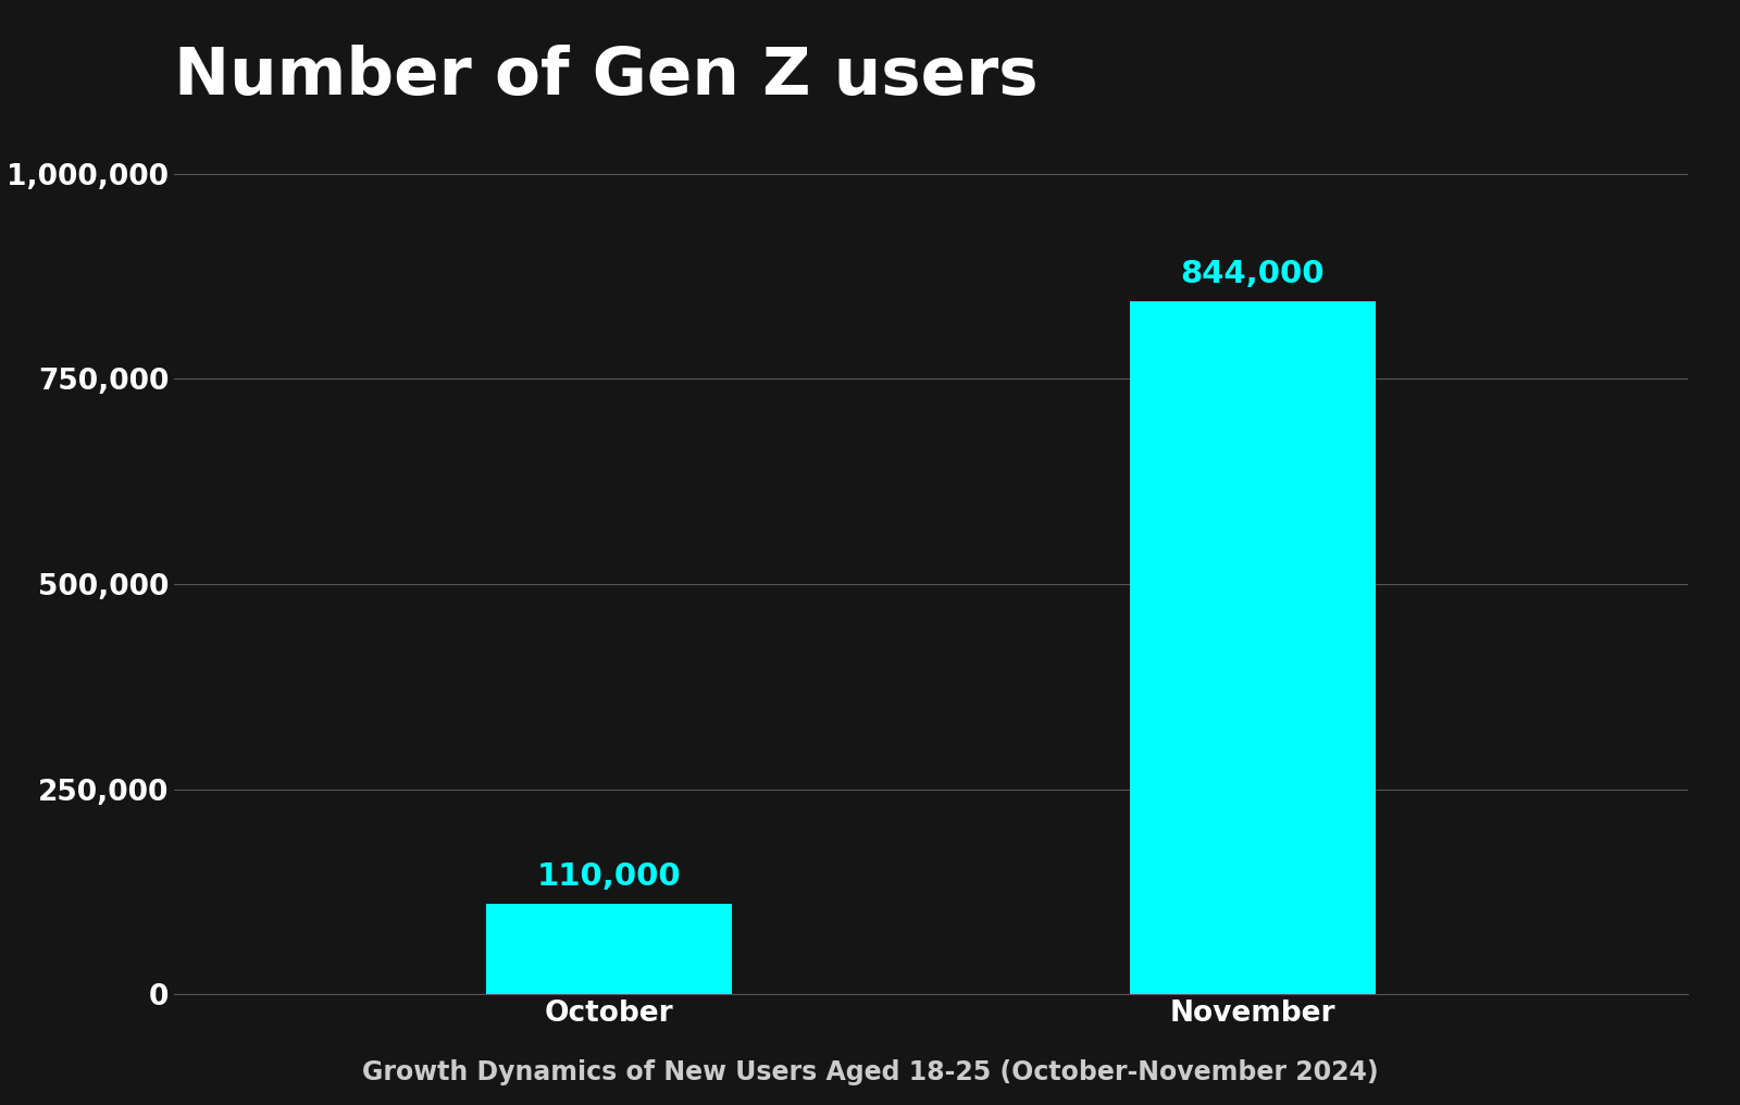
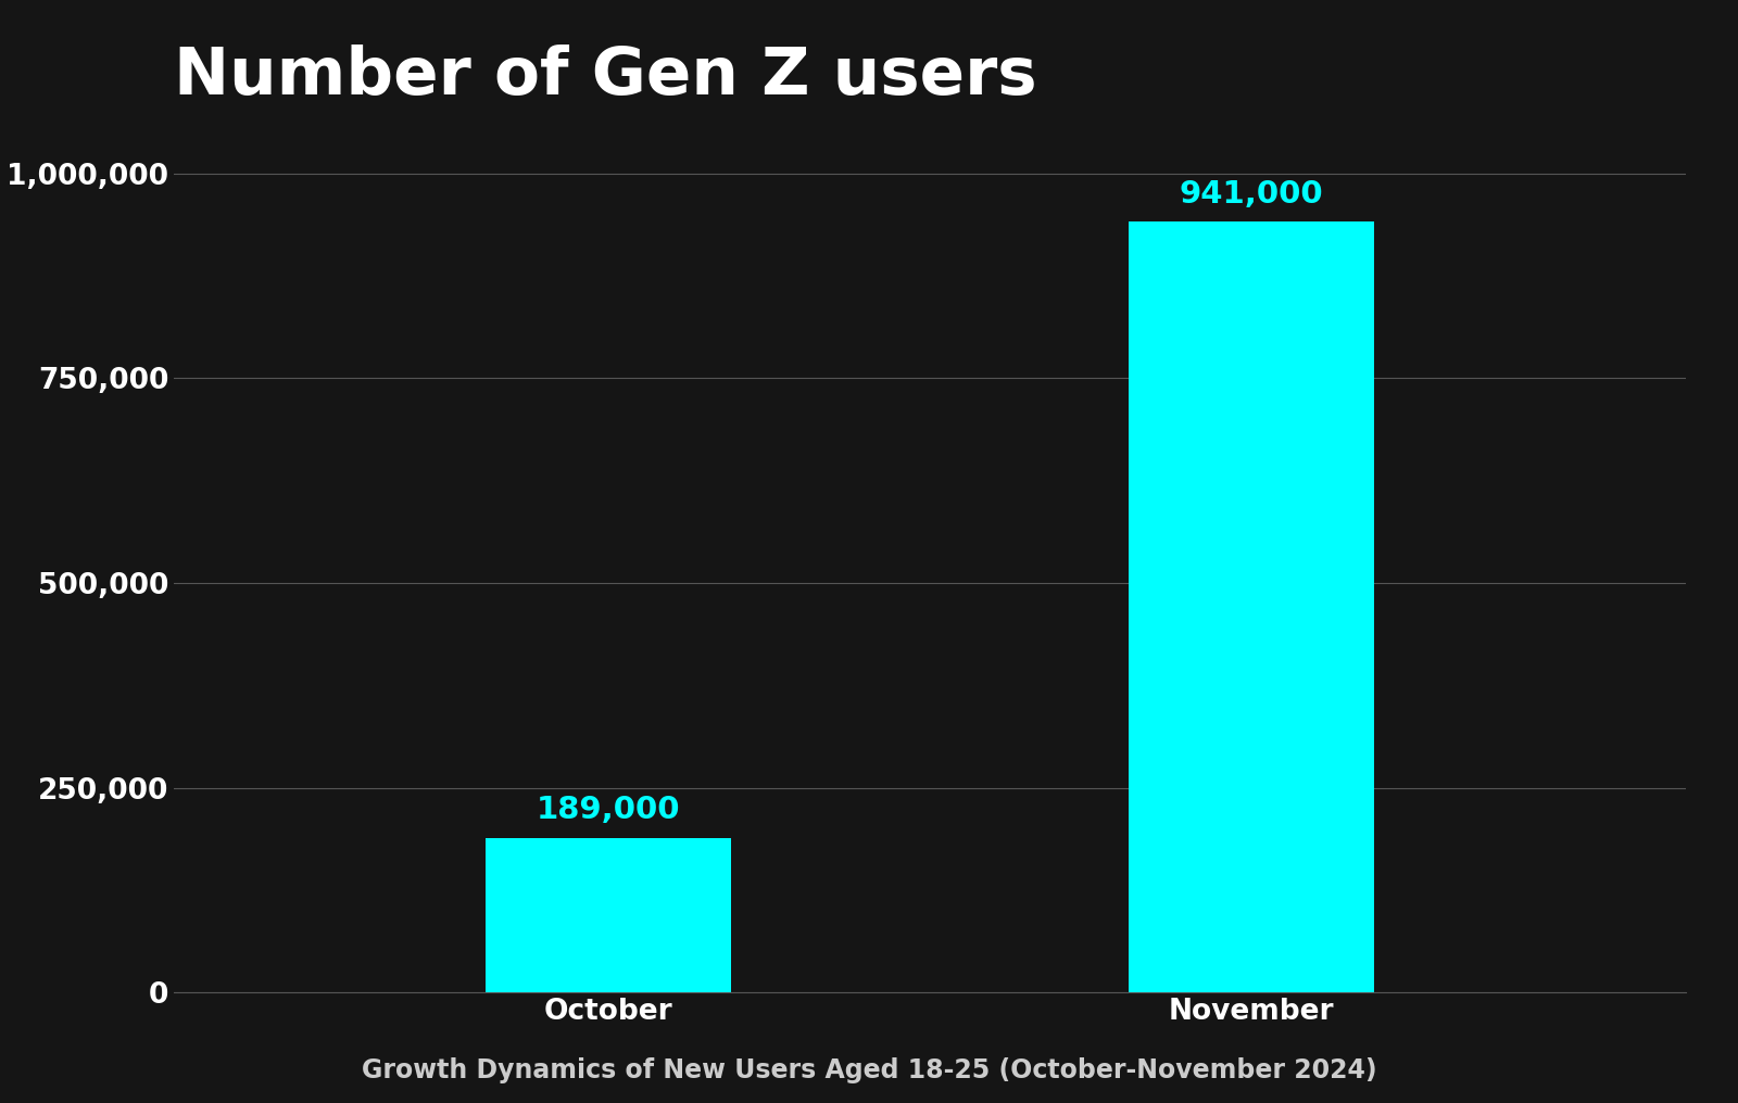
October: 110,000 -> 189,000
November: 844,000 -> 941,000
